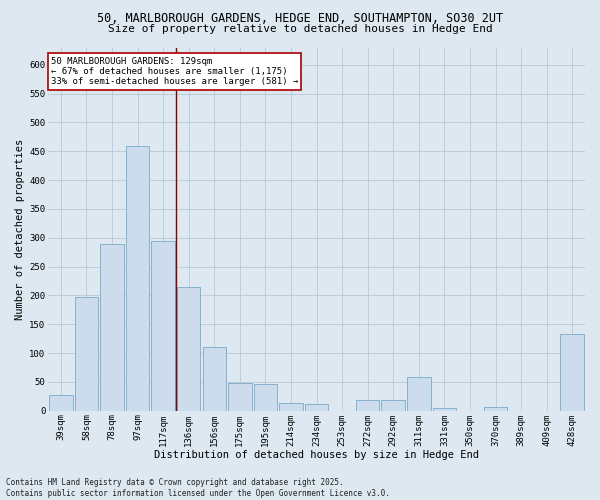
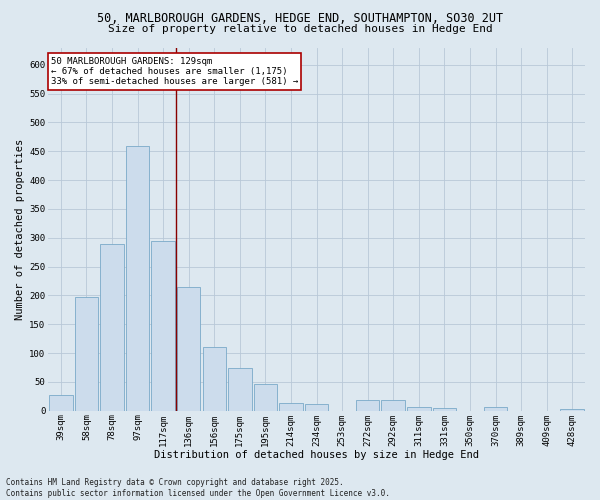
175sqm: 48 -> 74
311sqm: 58 -> 7
428sqm: 134 -> 3
